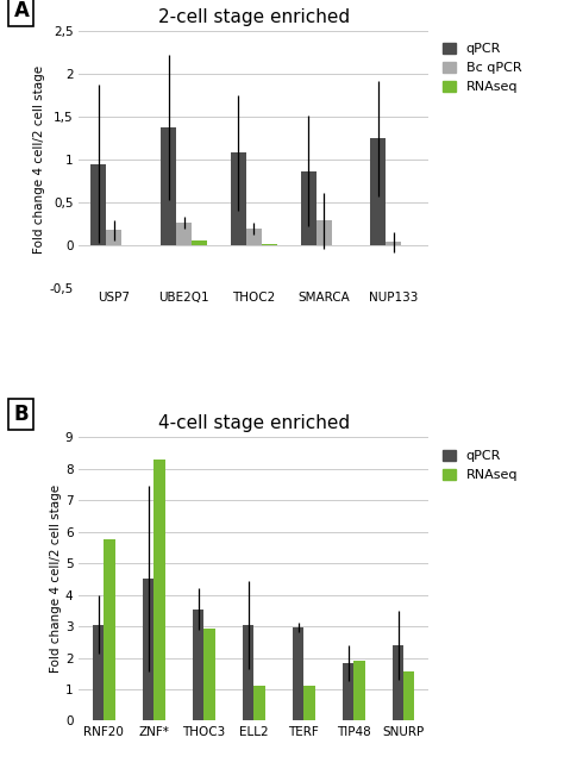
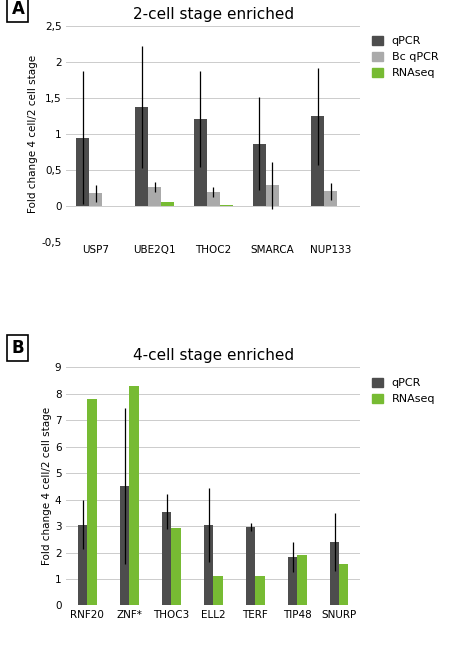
2-cell stage enriched/qPCR/THOC2: 1,08 -> 1,21
2-cell stage enriched/Bc qPCR/NUP133: 0,04 -> 0,21
4-cell stage enriched/RNAseq/RNF20: 5.75 -> 7.80
